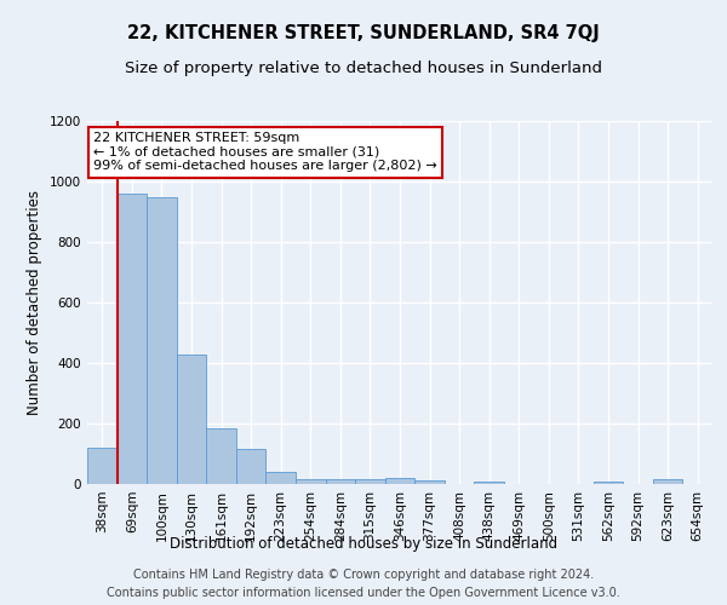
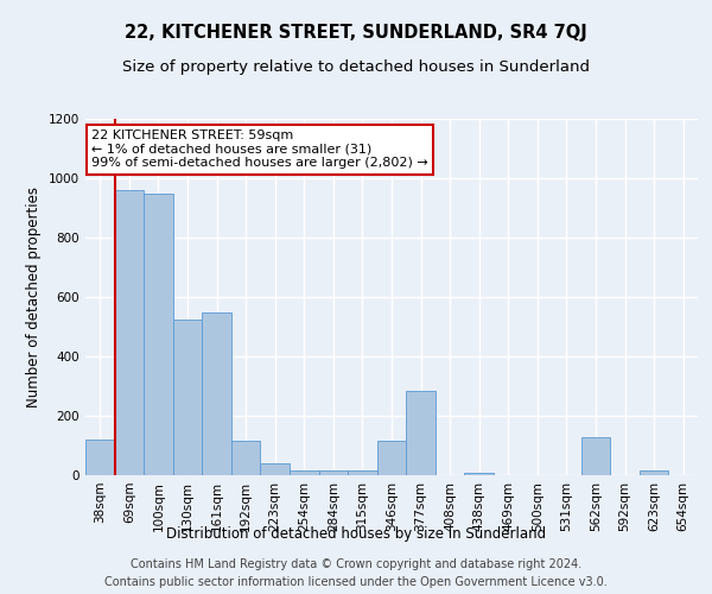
130sqm: 430 -> 525
161sqm: 185 -> 550
346sqm: 20 -> 115
377sqm: 12 -> 285
562sqm: 10 -> 130
